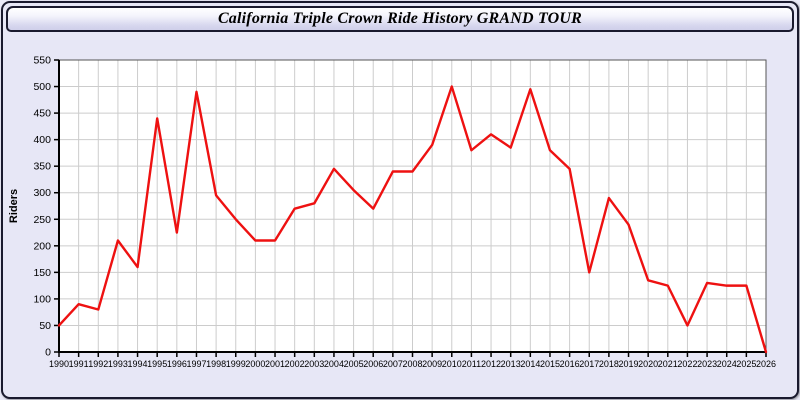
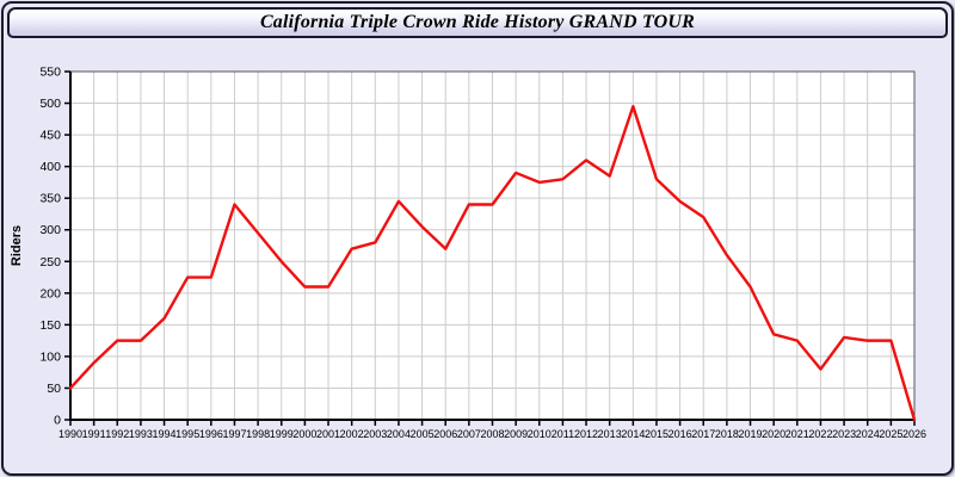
1992: 80 -> 120
1993: 210 -> 120
1995: 440 -> 220
1997: 490 -> 340
2010: 500 -> 380
2017: 150 -> 320
2018: 290 -> 260
2019: 240 -> 210
2022: 50 -> 80
